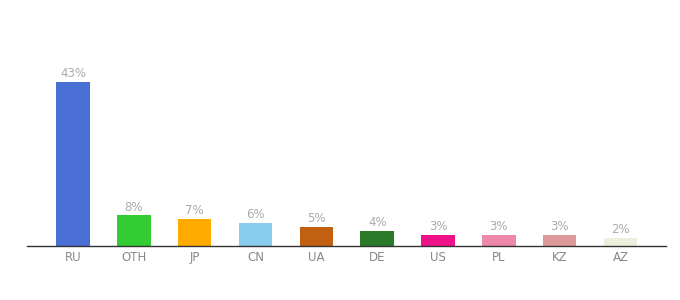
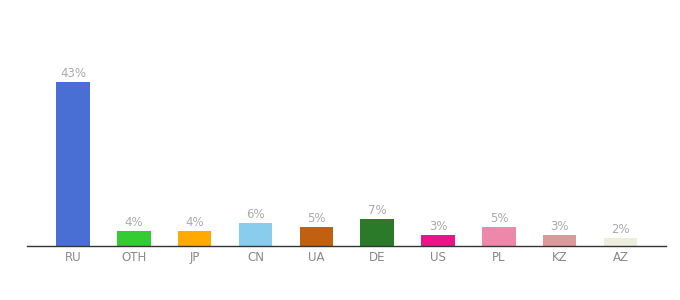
OTH: 8% -> 4%
JP: 7% -> 4%
DE: 4% -> 7%
PL: 3% -> 5%
